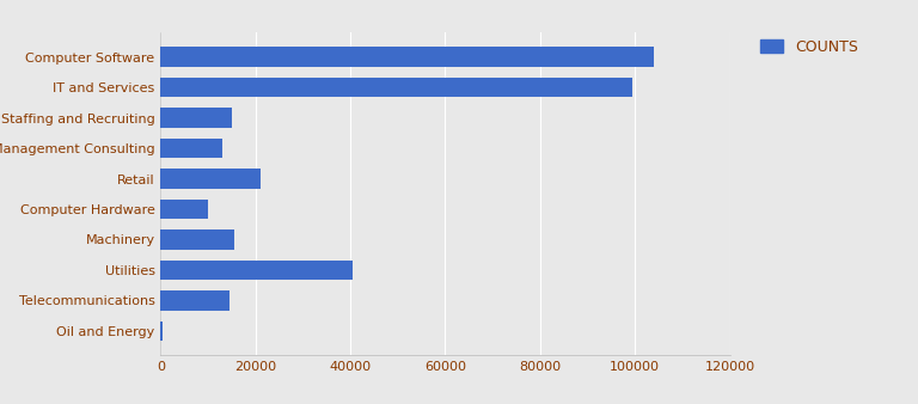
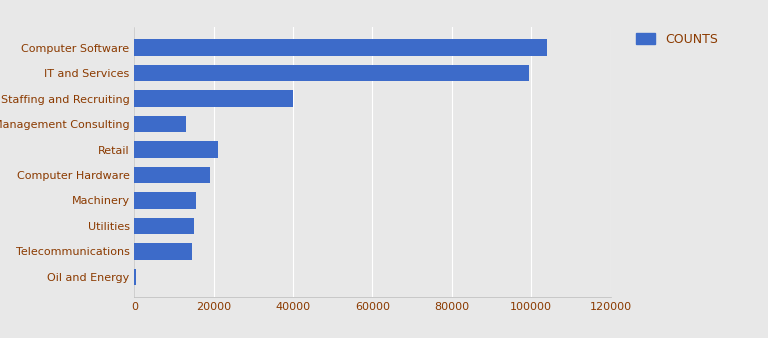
Staffing and Recruiting: 15000 -> 40000
Computer Hardware: 10000 -> 19000
Utilities: 40500 -> 15000
